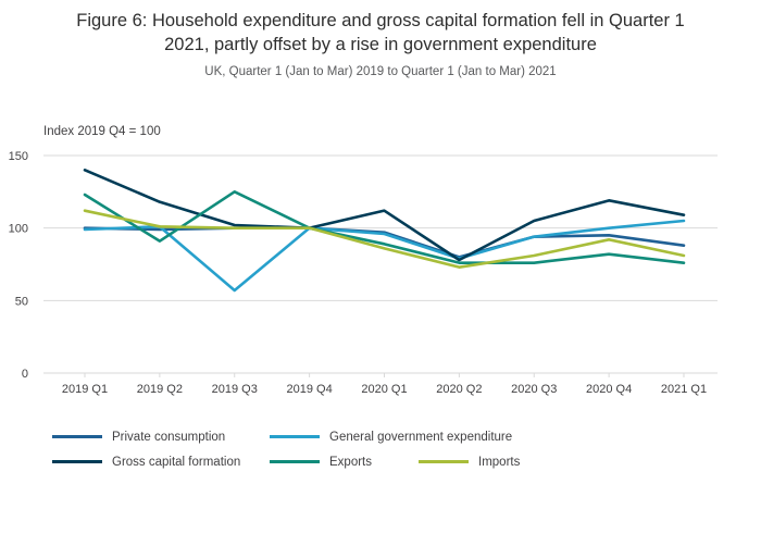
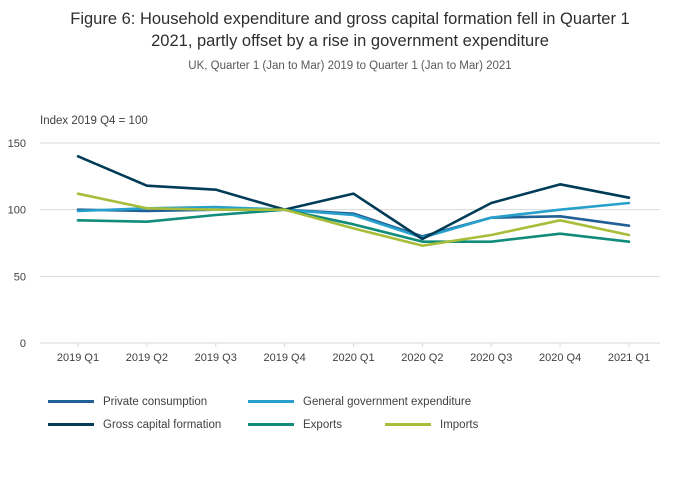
Exports/2019 Q1: 123 -> 92
General government expenditure/2019 Q3: 57 -> 102
Gross capital formation/2019 Q3: 102 -> 115
Exports/2019 Q3: 125 -> 96
